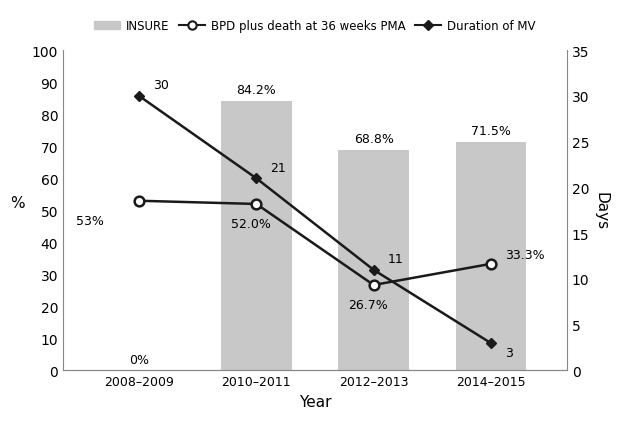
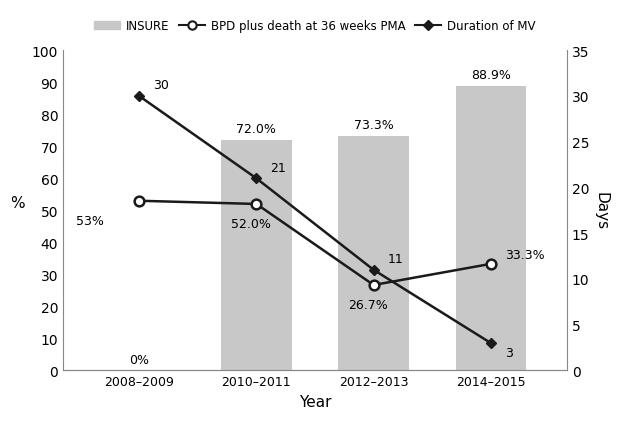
INSURE/2010–2011: 84.2% -> 72.0%
INSURE/2012–2013: 68.8% -> 73.3%
INSURE/2014–2015: 71.5% -> 88.9%
